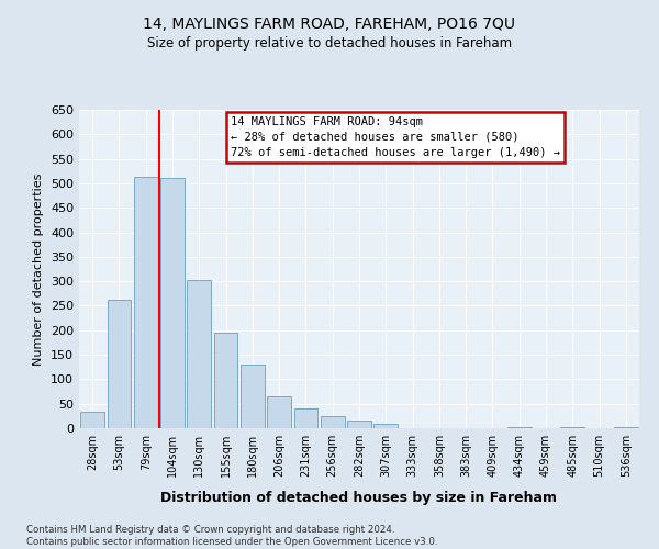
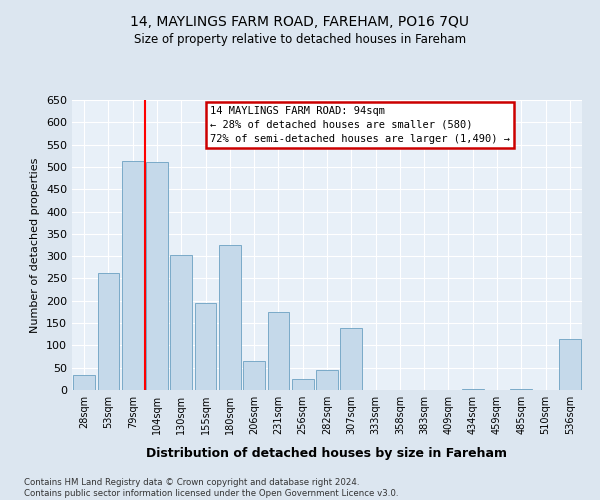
180sqm: 130 -> 325
231sqm: 40 -> 175
282sqm: 15 -> 45
307sqm: 10 -> 140
536sqm: 2 -> 115
